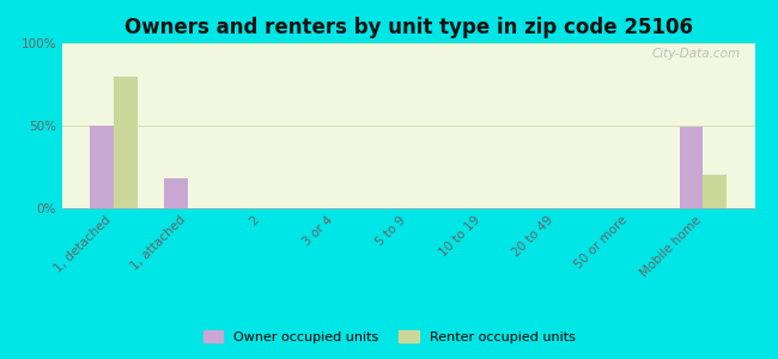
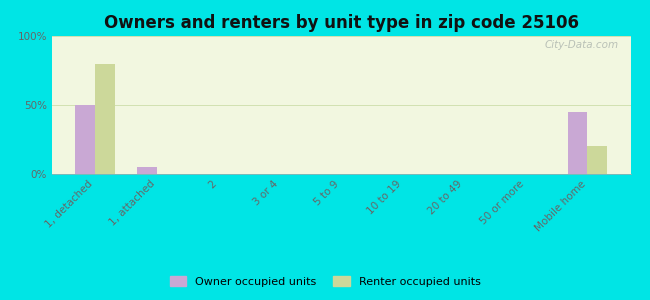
Owner occupied units/1, attached: 18% -> 5%
Owner occupied units/Mobile home: 49% -> 45%
